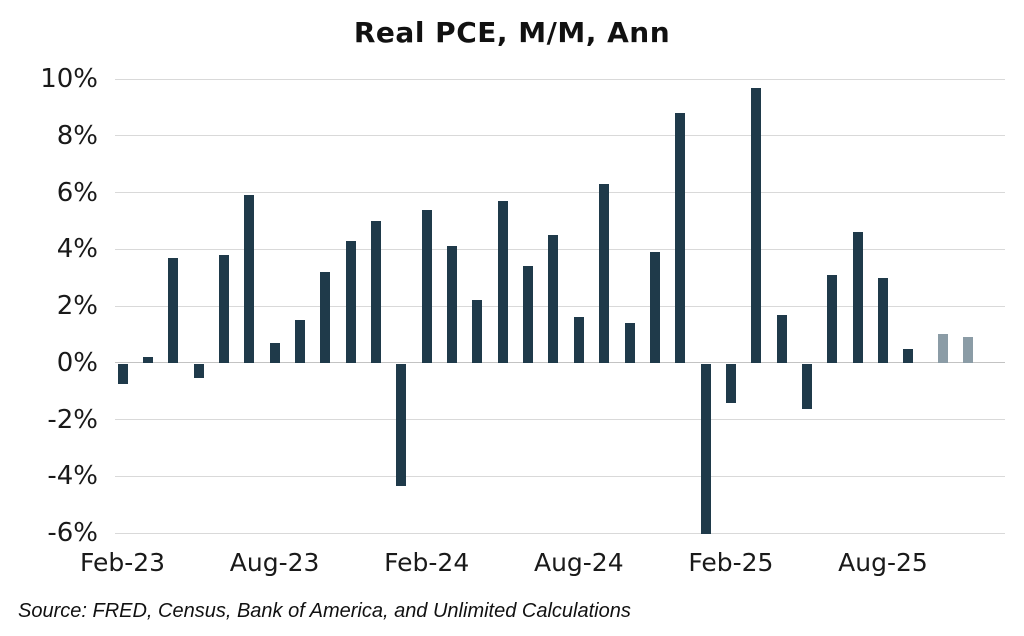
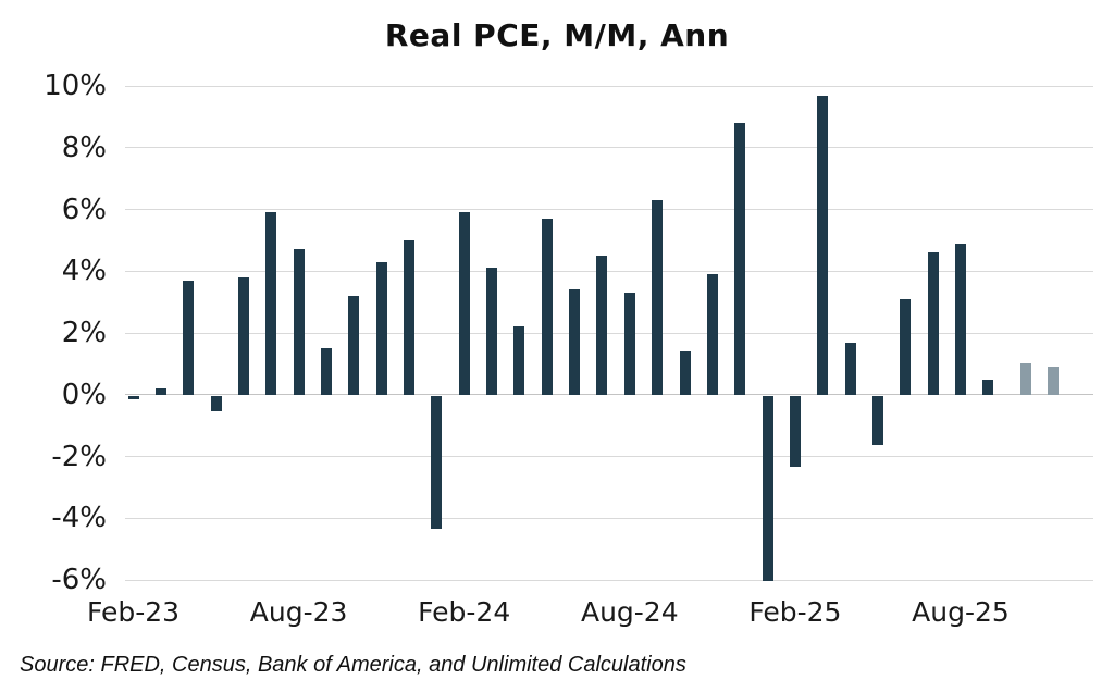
Feb-23: -0.7% -> -0.1%
Aug-23: 0.7% -> 4.7%
Feb-24: 5.4% -> 5.9%
Aug-24: 1.6% -> 3.3%
Feb-25: -1.4% -> -2.3%
Aug-25: 3.0% -> 4.9%
